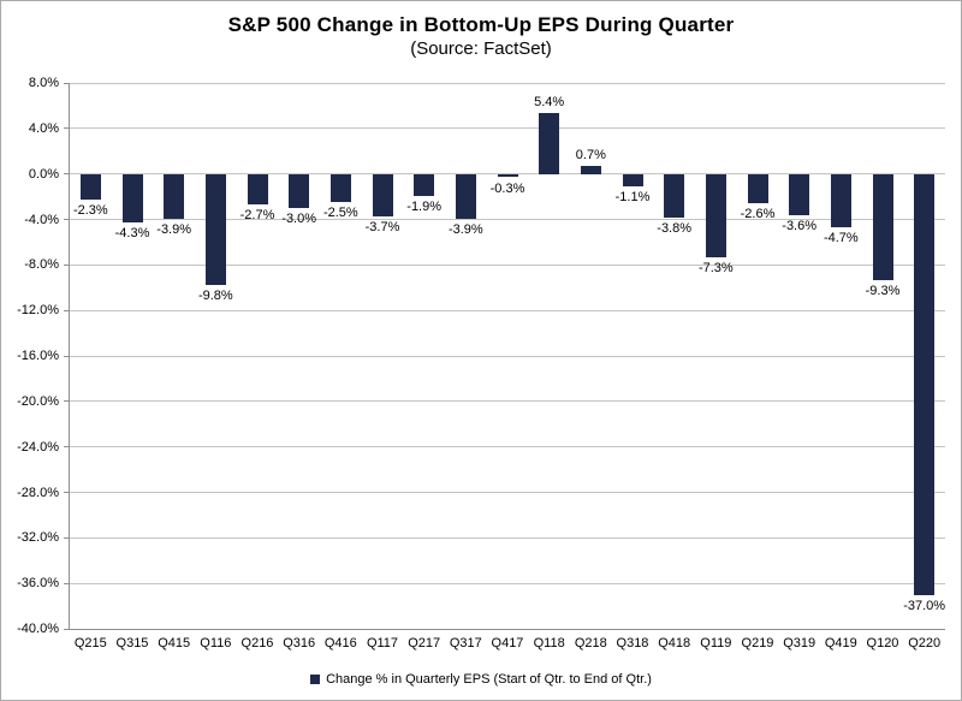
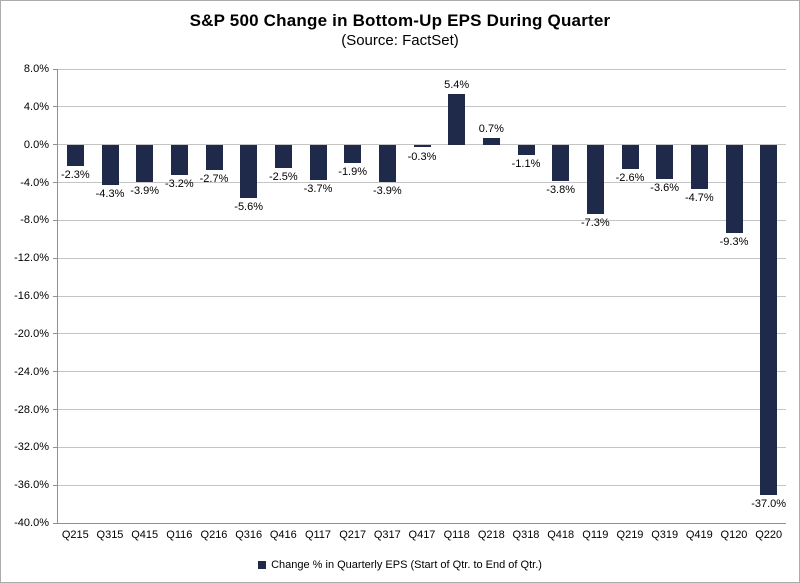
Q116: -9.8% -> -3.2%
Q316: -3.0% -> -5.6%
